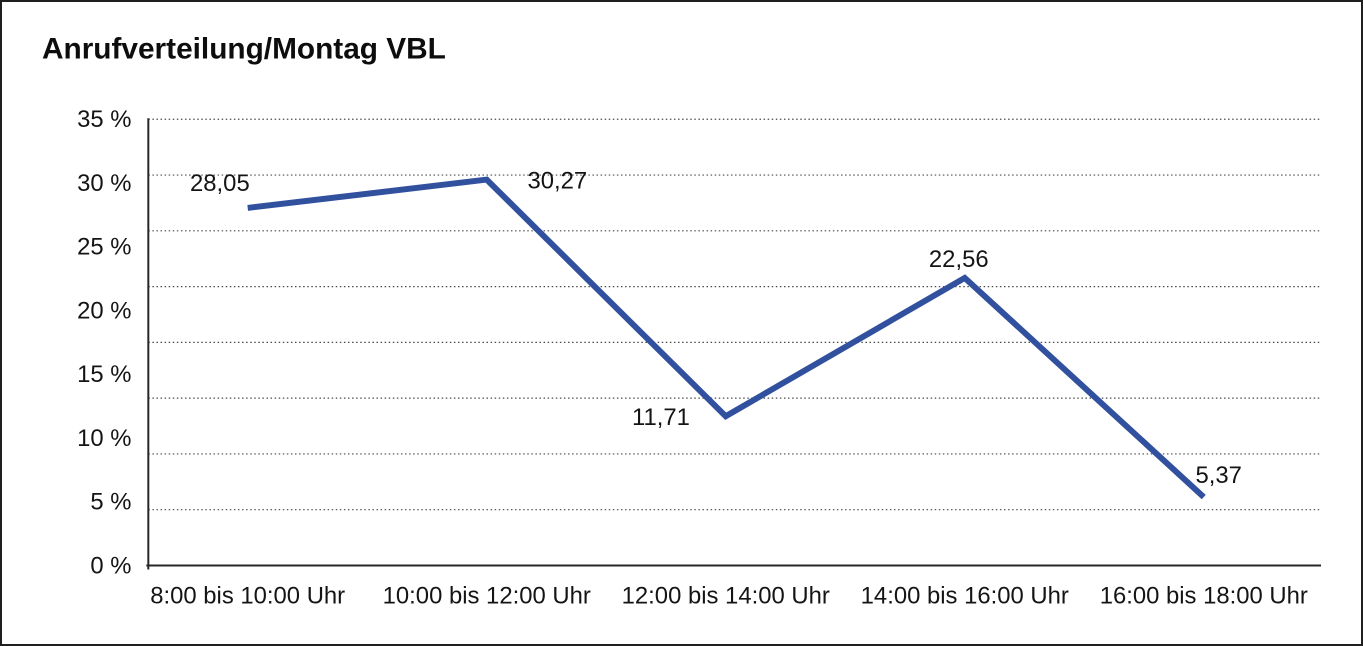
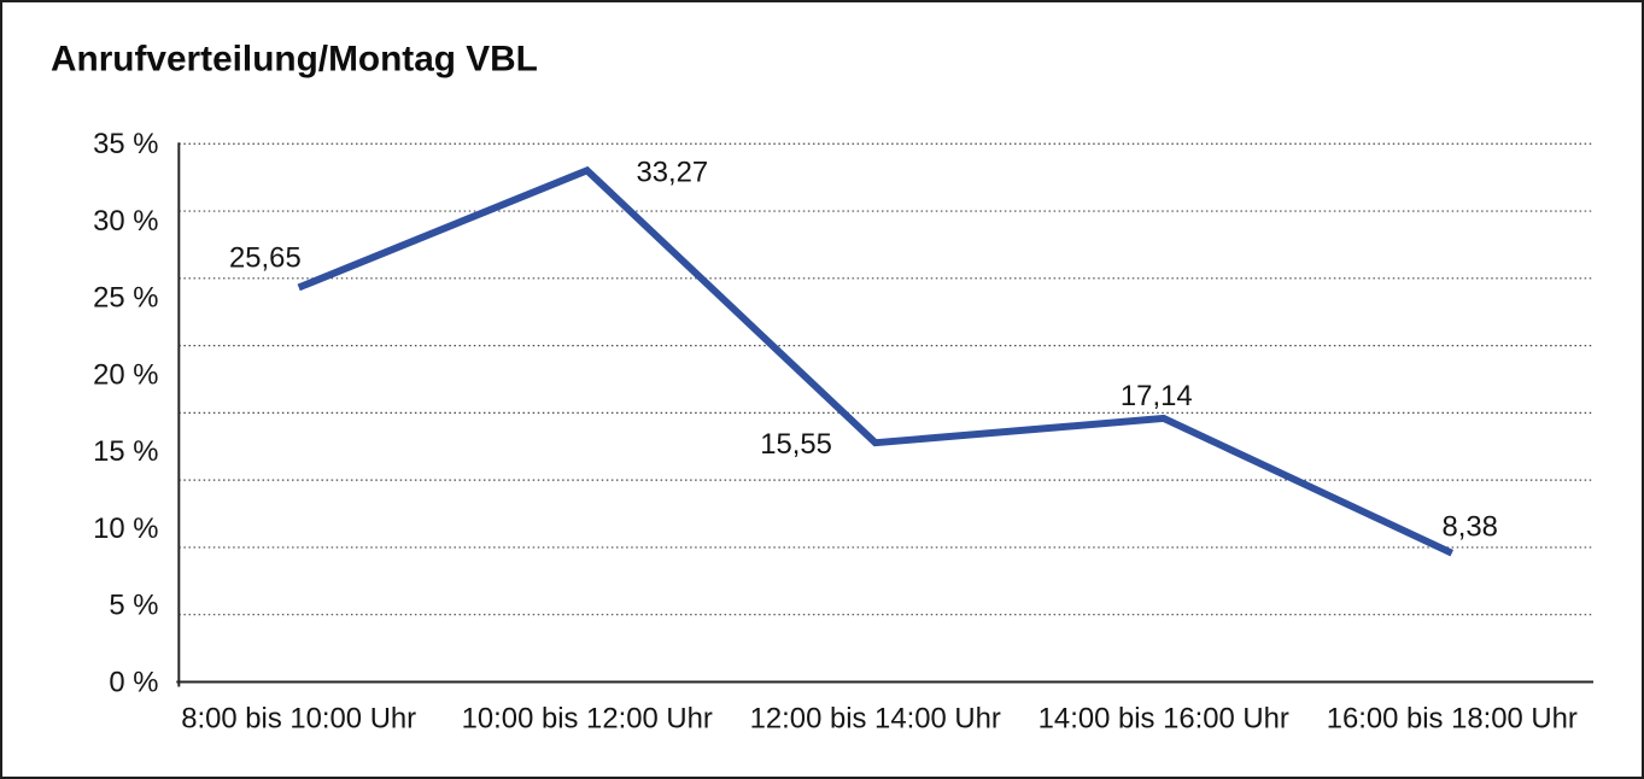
8:00 bis 10:00 Uhr: 28,05 -> 25,65
10:00 bis 12:00 Uhr: 30,27 -> 33,27
12:00 bis 14:00 Uhr: 11,71 -> 15,55
14:00 bis 16:00 Uhr: 22,56 -> 17,14
16:00 bis 18:00 Uhr: 5,37 -> 8,38
